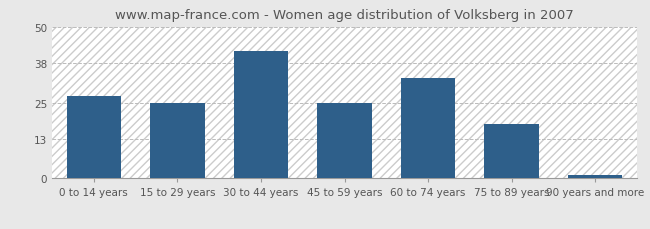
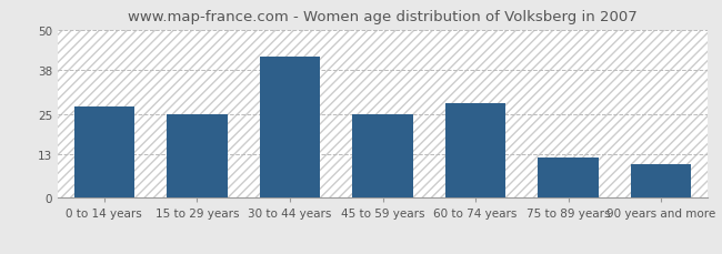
60 to 74 years: 33 -> 28
75 to 89 years: 18 -> 12
90 years and more: 1 -> 10
